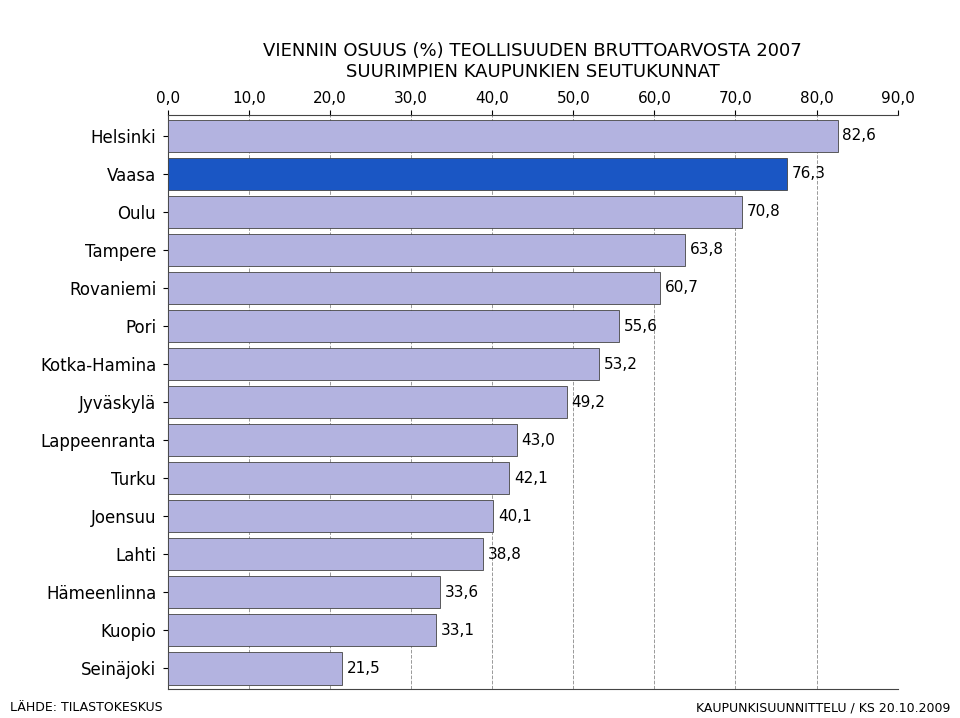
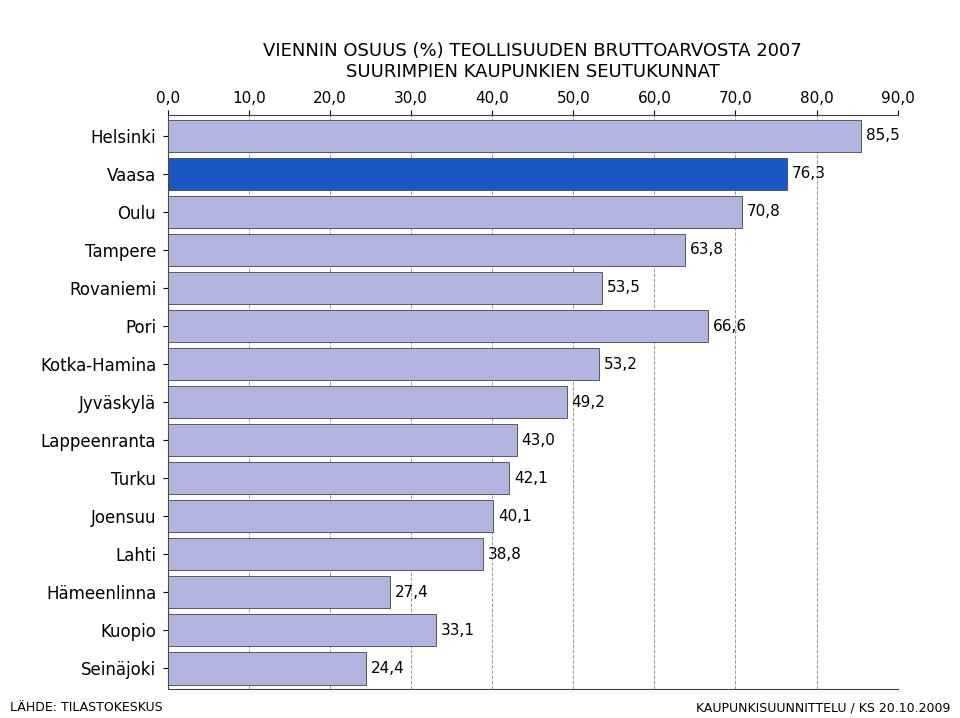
Helsinki: 82,6 -> 85,5
Rovaniemi: 60,7 -> 53,5
Pori: 55,6 -> 66,6
Hämeenlinna: 33,6 -> 27,4
Seinäjoki: 21,5 -> 24,4
